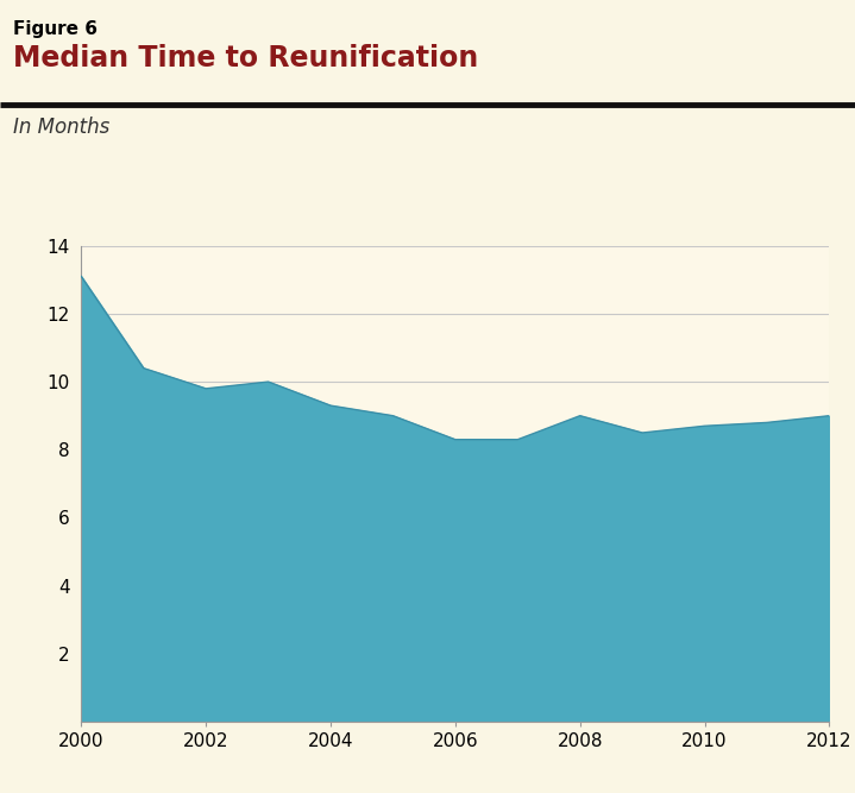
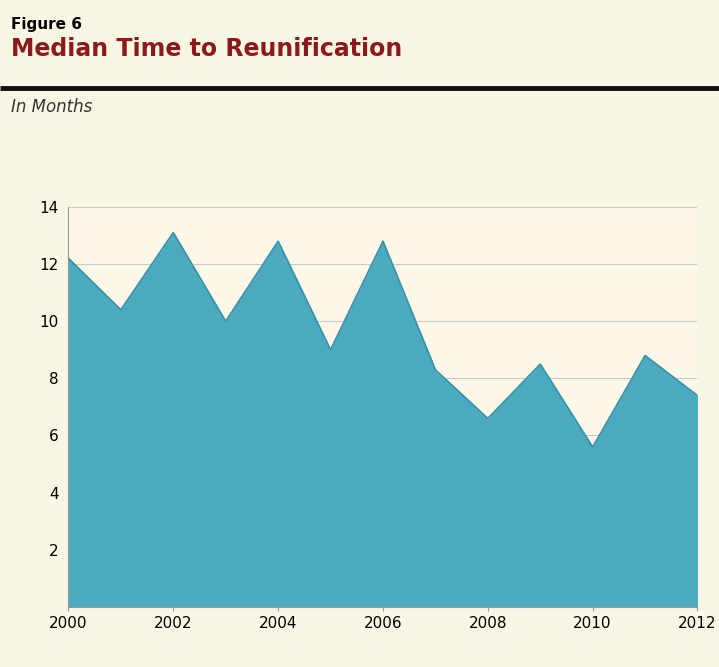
2000: 13.1 -> 12.2
2002: 9.8 -> 13.1
2004: 9.3 -> 12.8
2006: 8.3 -> 12.8
2008: 9.0 -> 6.6
2010: 8.7 -> 5.6
2012: 9.0 -> 7.4
